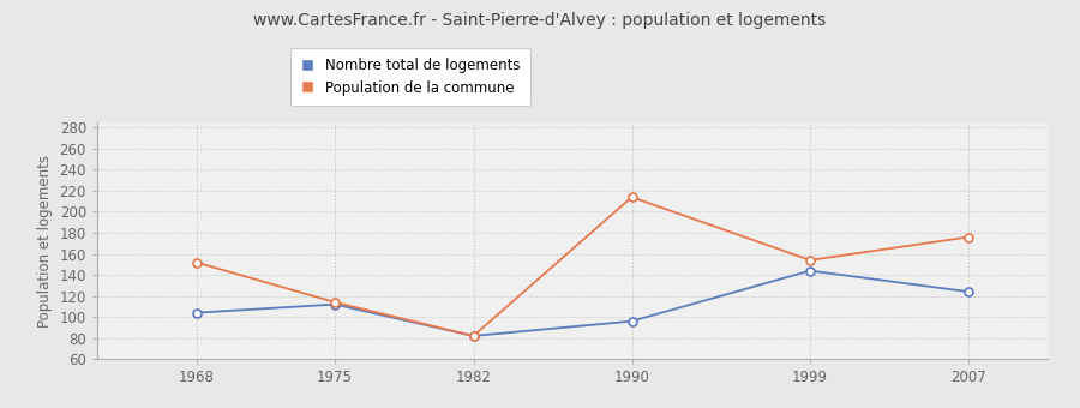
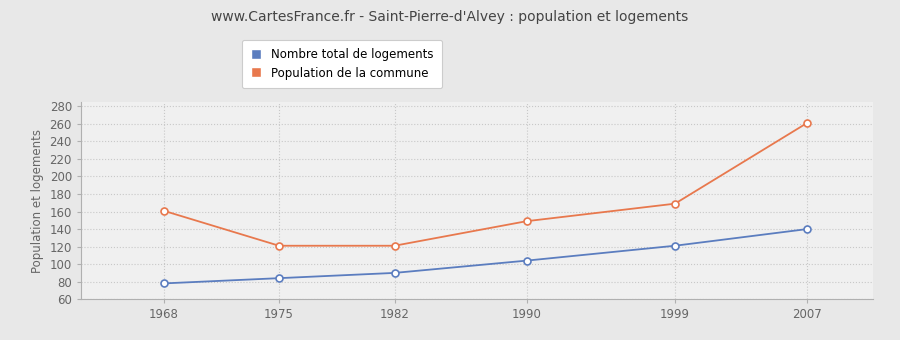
Nombre total de logements/1968: 104 -> 78
Population de la commune/1968: 152 -> 161
Nombre total de logements/1975: 112 -> 84
Population de la commune/1975: 114 -> 121
Nombre total de logements/1982: 82 -> 90
Population de la commune/1982: 82 -> 121
Nombre total de logements/1990: 96 -> 104
Population de la commune/1990: 214 -> 149
Nombre total de logements/1999: 144 -> 121
Population de la commune/1999: 154 -> 169
Nombre total de logements/2007: 124 -> 140
Population de la commune/2007: 176 -> 261
